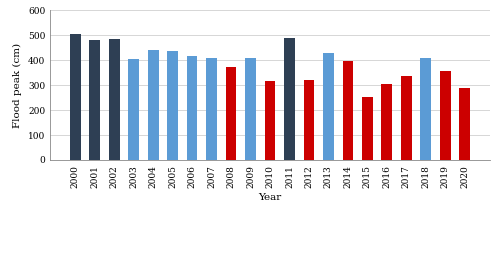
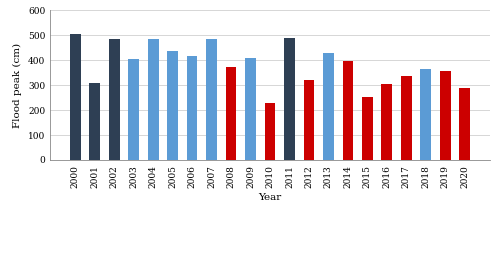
2001: 480 -> 310
2004: 440 -> 485
2007: 410 -> 485
2010: 318 -> 230
2018: 408 -> 365
